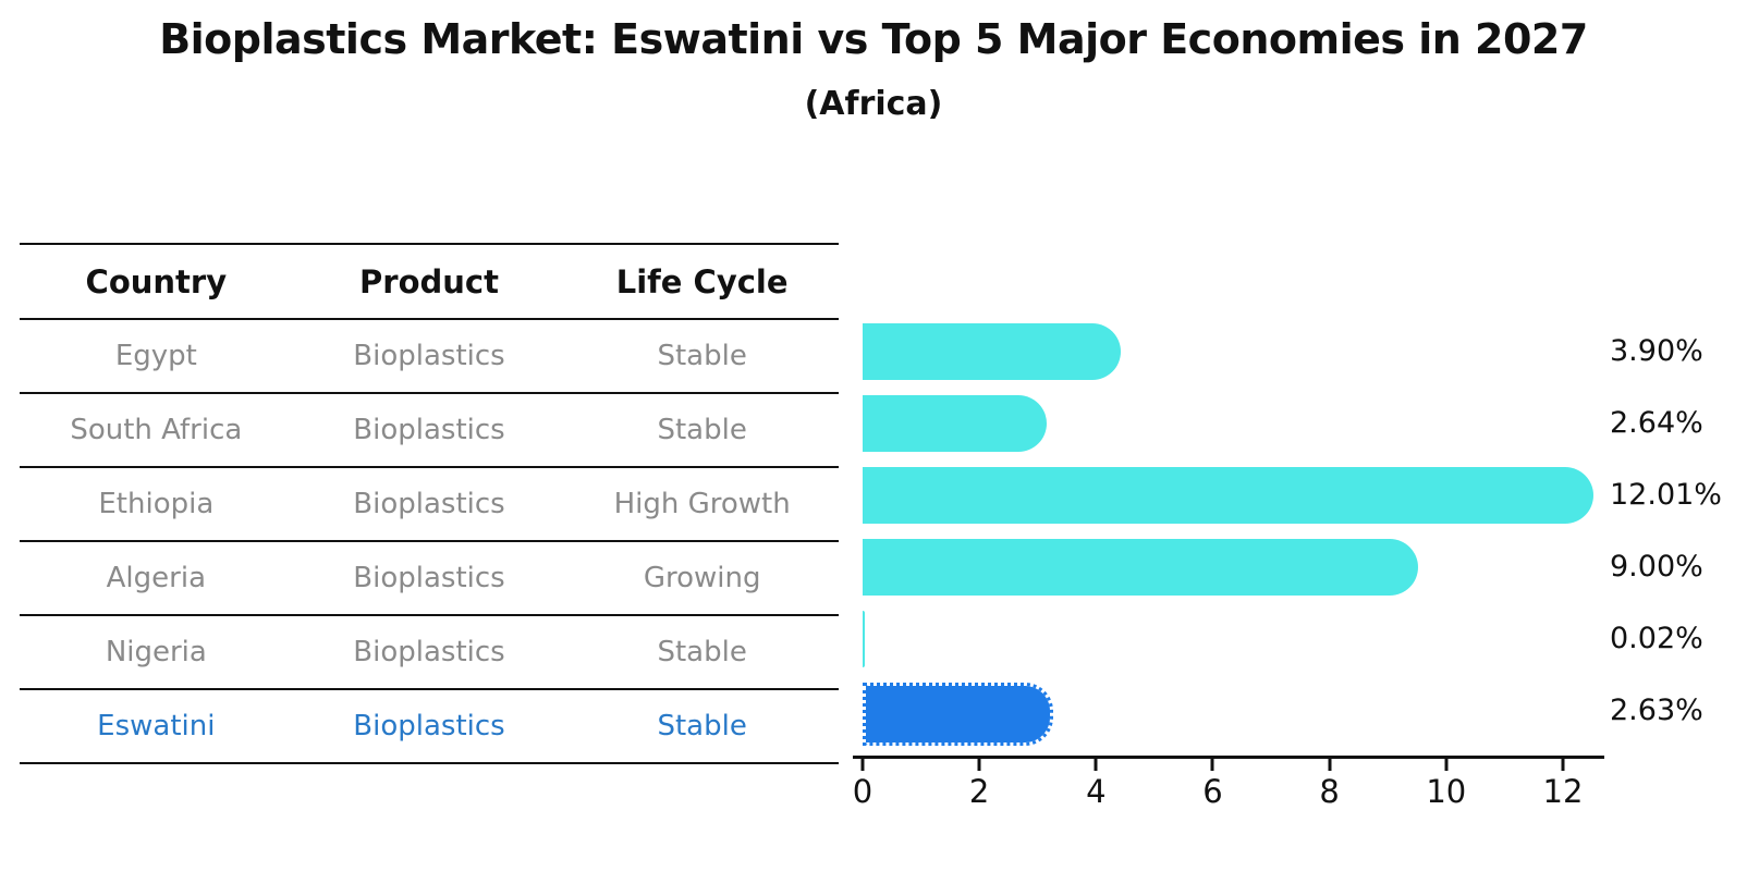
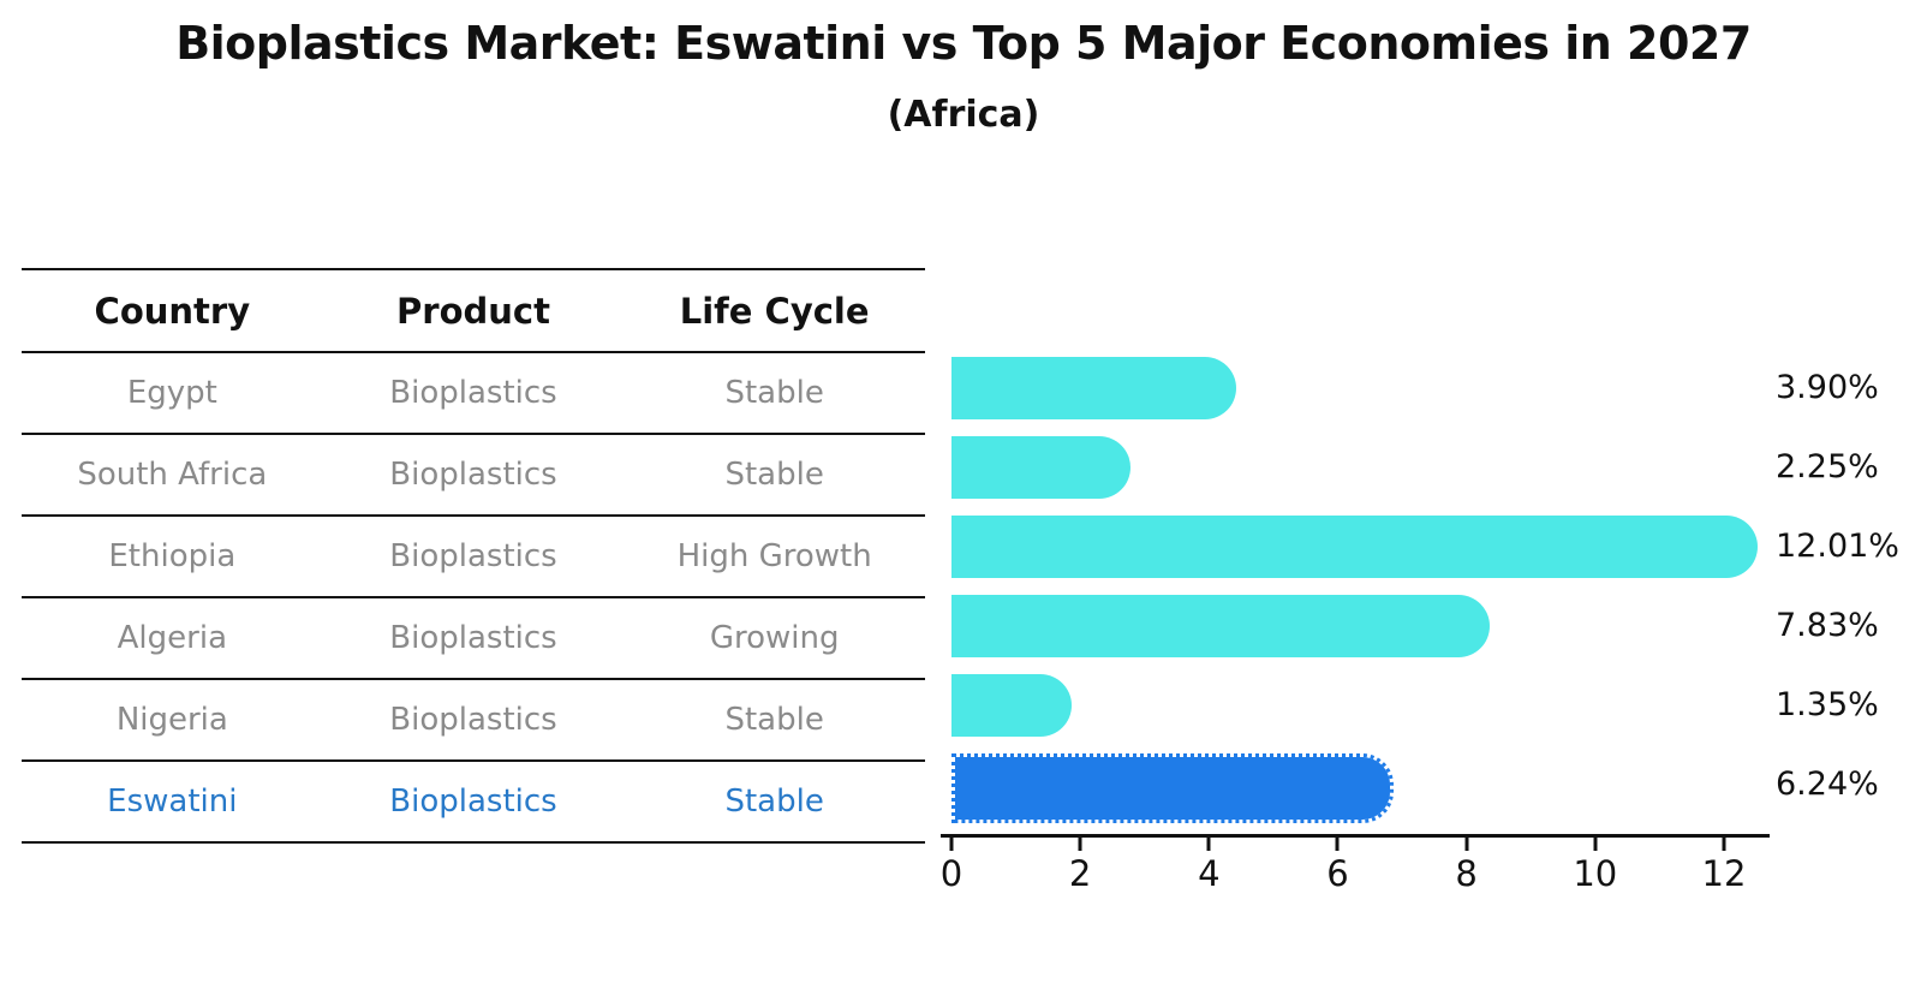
South Africa: 2.64% -> 2.25%
Algeria: 9.00% -> 7.83%
Nigeria: 0.02% -> 1.35%
Eswatini: 2.63% -> 6.24%
